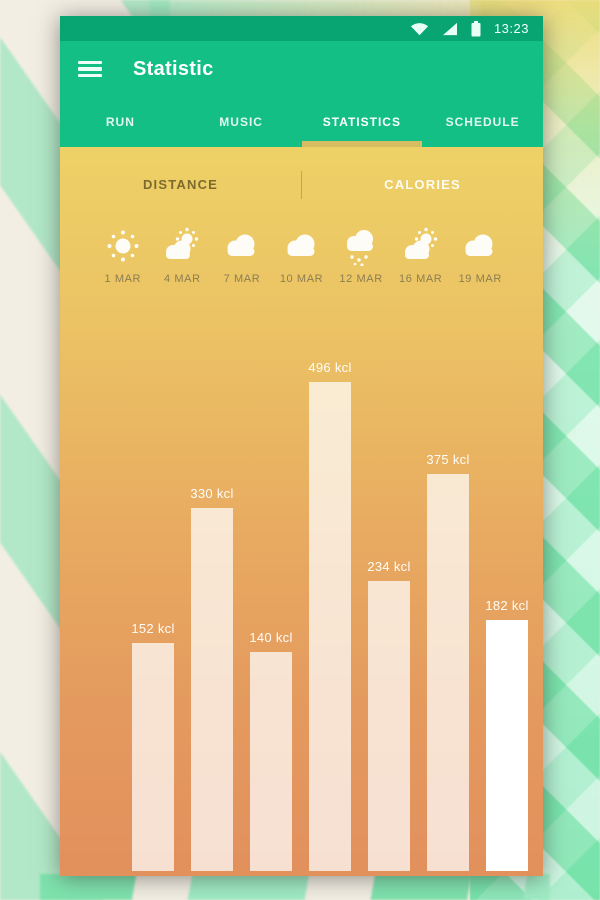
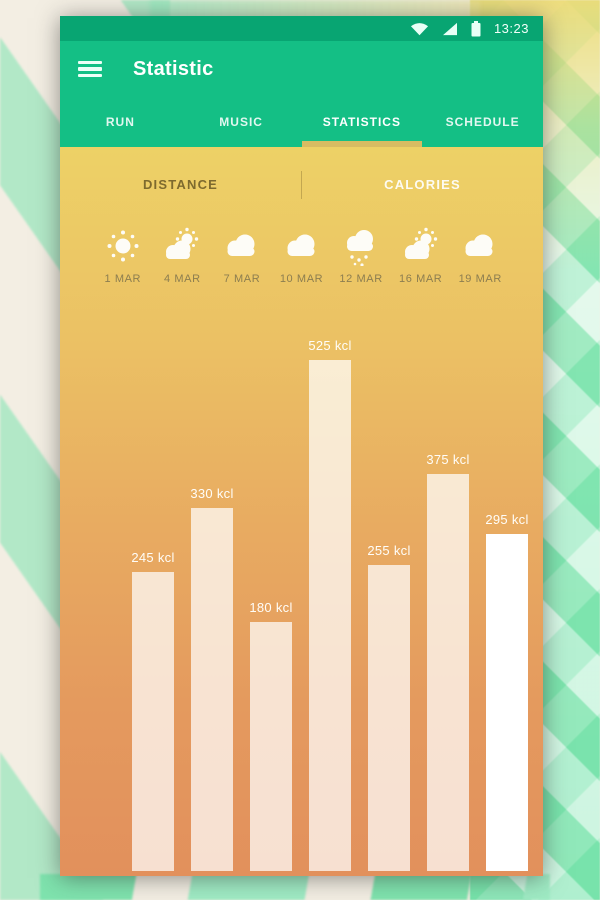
1 MAR: 152 -> 245
7 MAR: 140 -> 180
10 MAR: 496 -> 525
12 MAR: 234 -> 255
19 MAR: 182 -> 295
